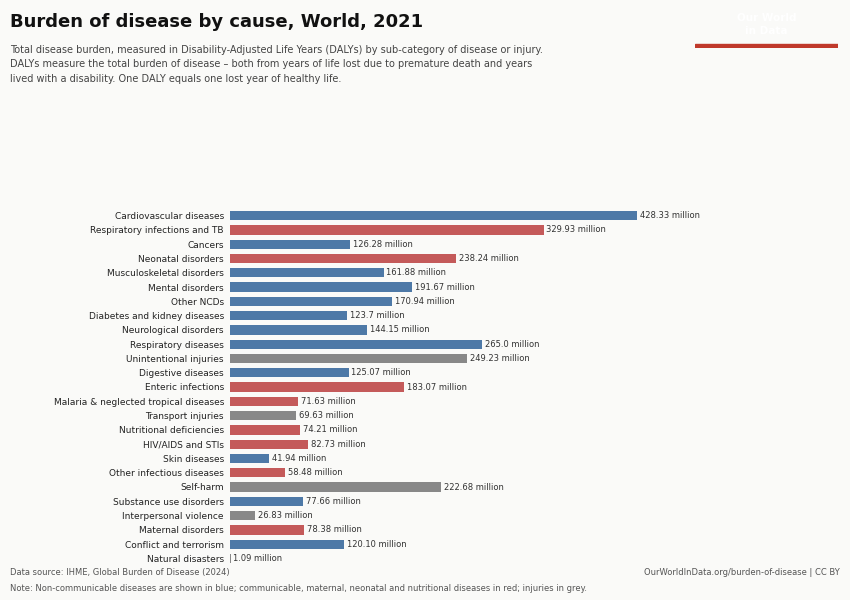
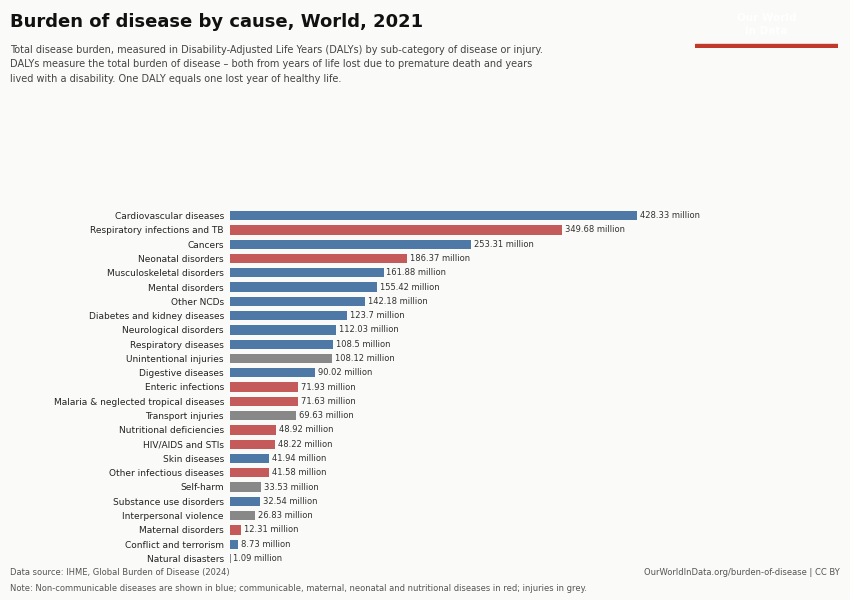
Respiratory infections and TB: 329.93 -> 349.68
Cancers: 126.28 -> 253.31
Neonatal disorders: 238.24 -> 186.37
Mental disorders: 191.67 -> 155.42
Other NCDs: 170.94 -> 142.18
Neurological disorders: 144.15 -> 112.03
Respiratory diseases: 265.0 -> 108.5
Unintentional injuries: 249.23 -> 108.12
Digestive diseases: 125.07 -> 90.02
Enteric infections: 183.07 -> 71.93
Nutritional deficiencies: 74.21 -> 48.92
HIV/AIDS and STIs: 82.73 -> 48.22
Other infectious diseases: 58.48 -> 41.58
Self-harm: 222.68 -> 33.53
Substance use disorders: 77.66 -> 32.54
Maternal disorders: 78.38 -> 12.31
Conflict and terrorism: 120.10 -> 8.73
